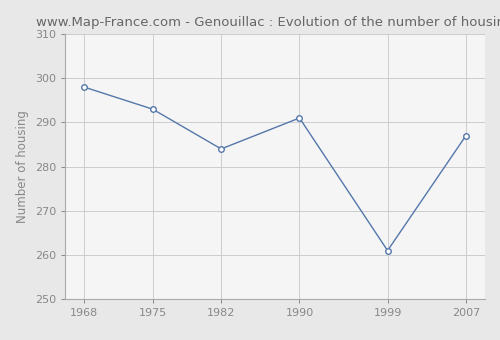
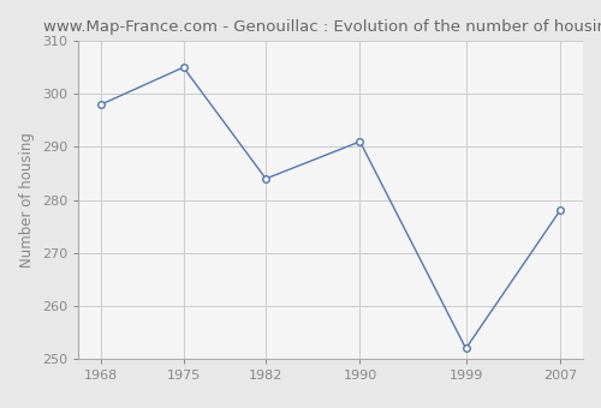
1975: 293 -> 305
1999: 261 -> 252
2007: 287 -> 278
